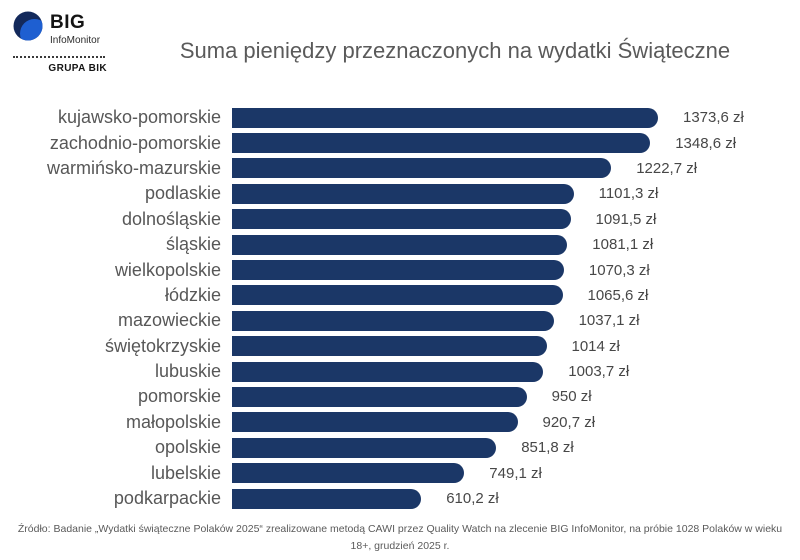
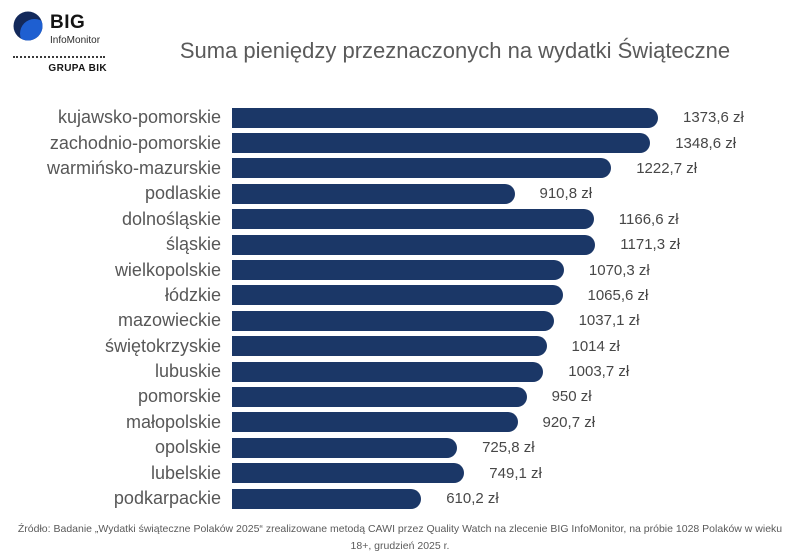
podlaskie: 1101,3 -> 910,8
dolnośląskie: 1091,5 -> 1166,6
śląskie: 1081,1 -> 1171,3
opolskie: 851,8 -> 725,8
